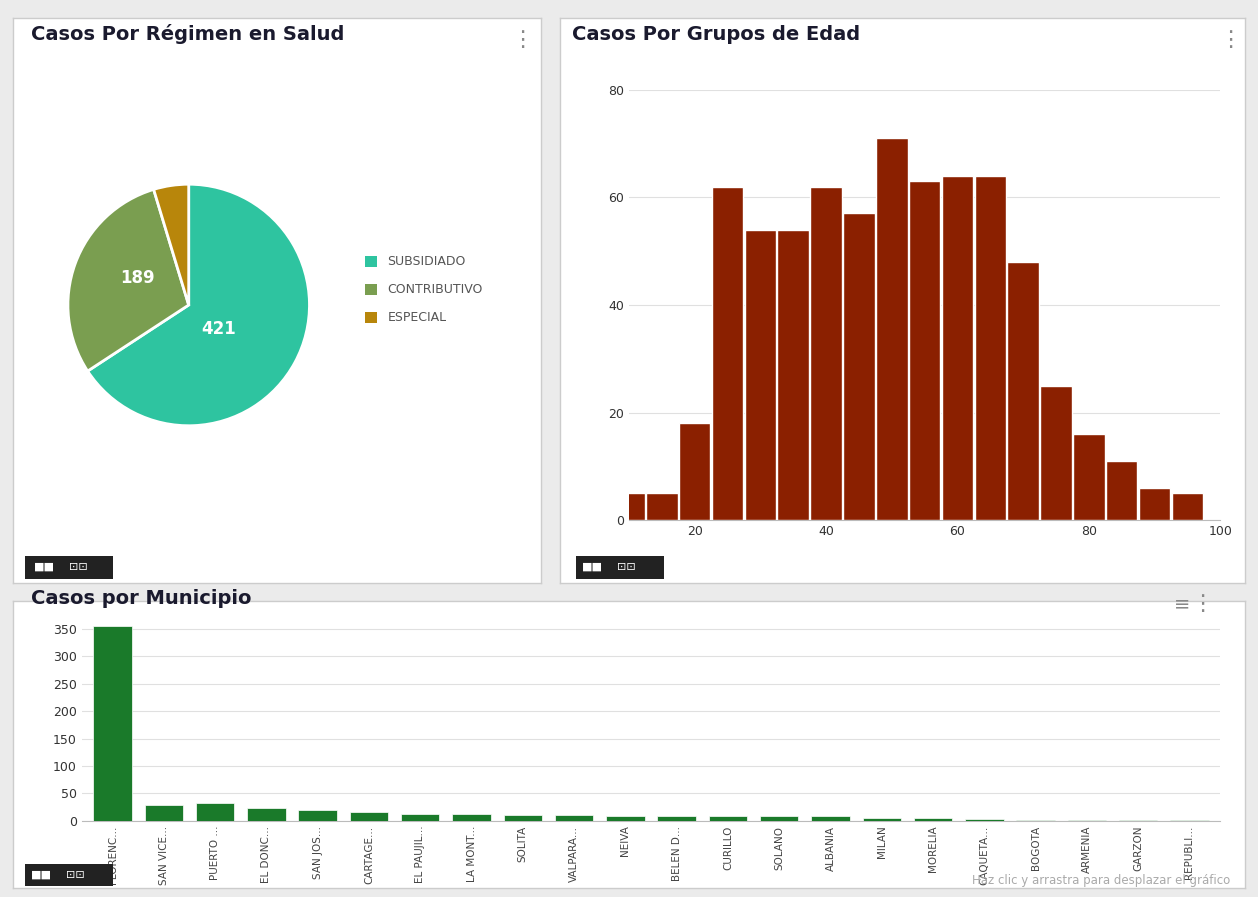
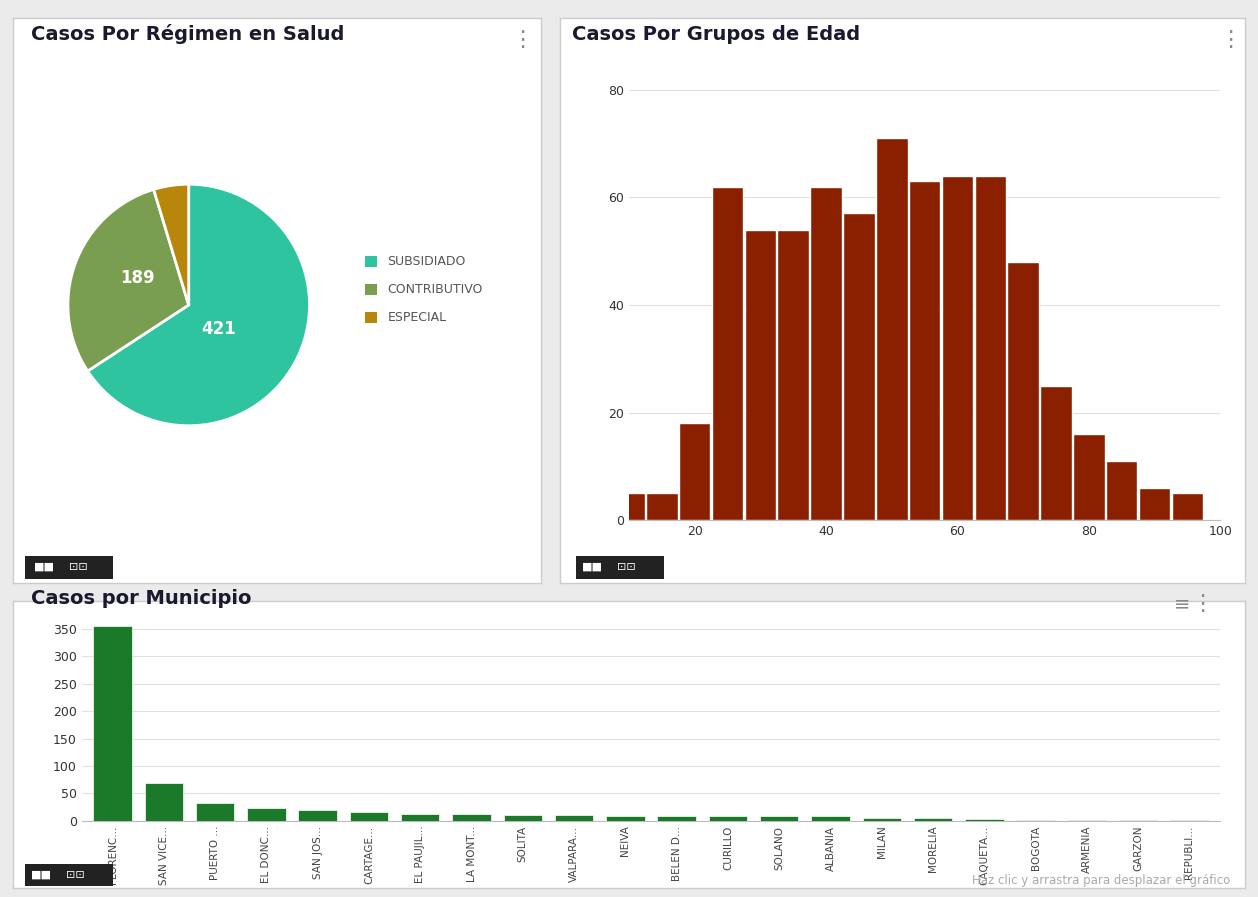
SAN VICE...: 28 -> 68
